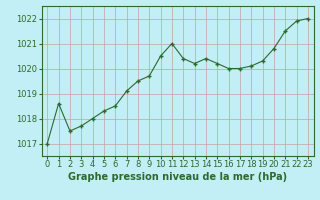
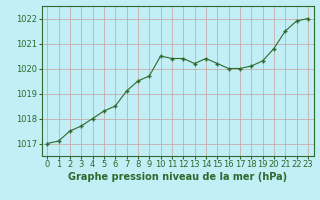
1: 1018.6 -> 1017.1
11: 1021.0 -> 1020.4
